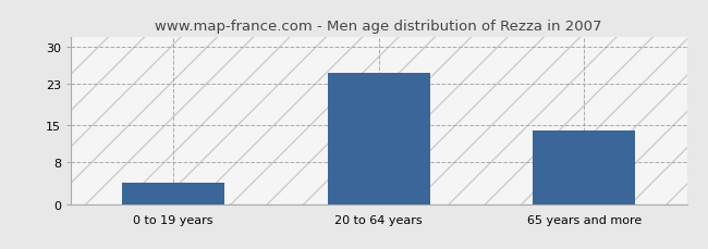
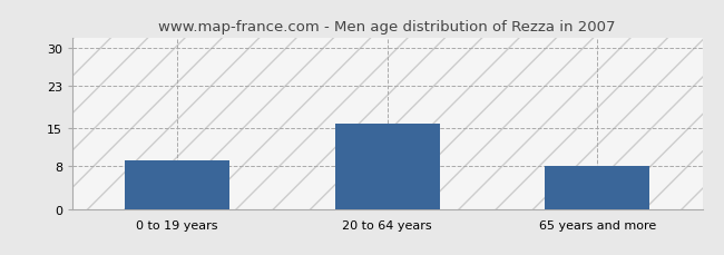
0 to 19 years: 4 -> 9
20 to 64 years: 25 -> 16
65 years and more: 14 -> 8
